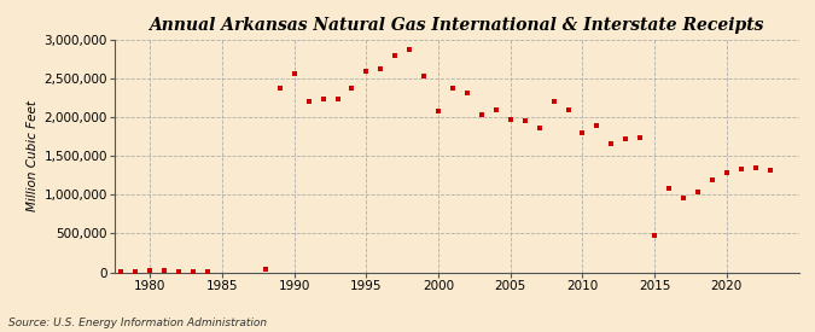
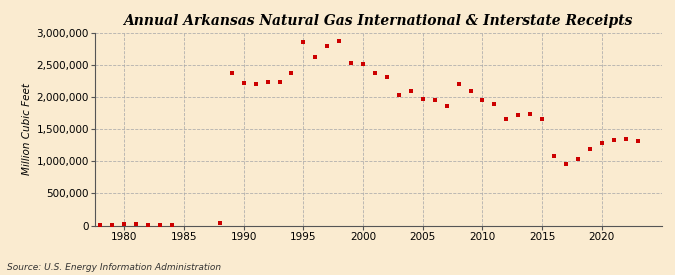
1990: 2,560,000 -> 2,220,000
1995: 2,600,000 -> 2,860,000
2000: 2,080,000 -> 2,520,000
2010: 1,800,000 -> 1,950,000
2015: 480,000 -> 1,660,000
